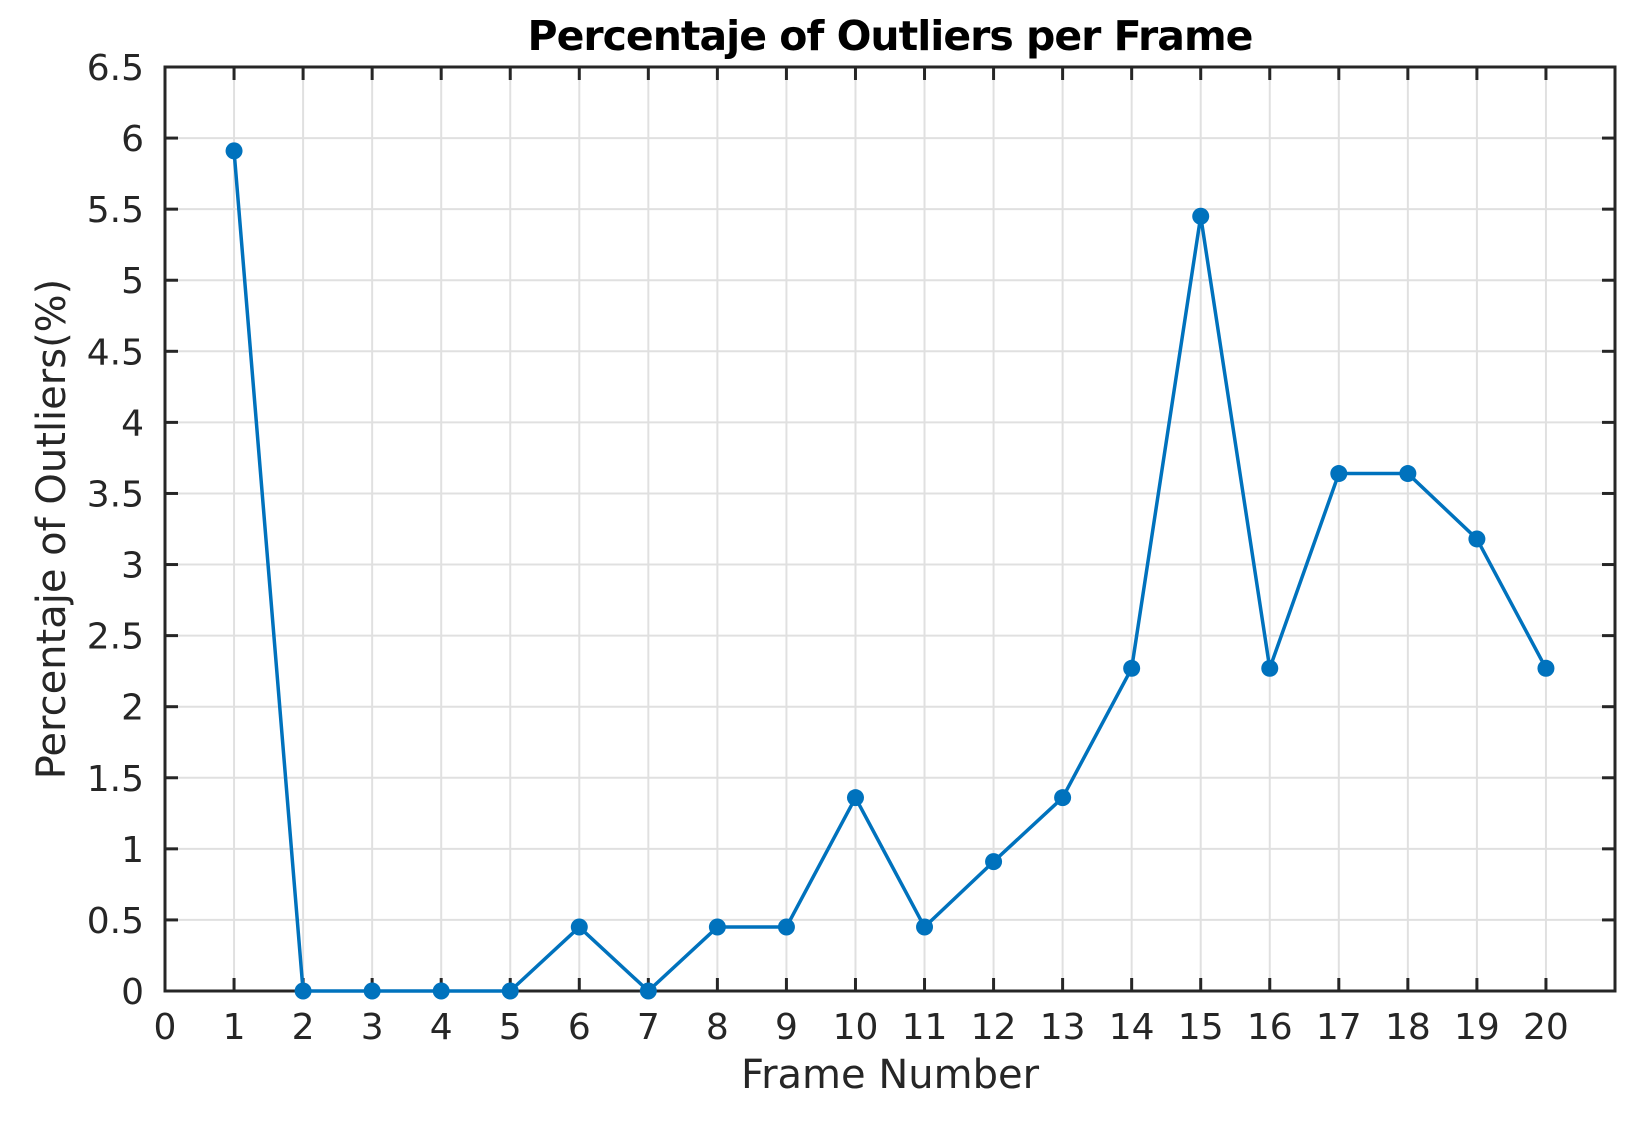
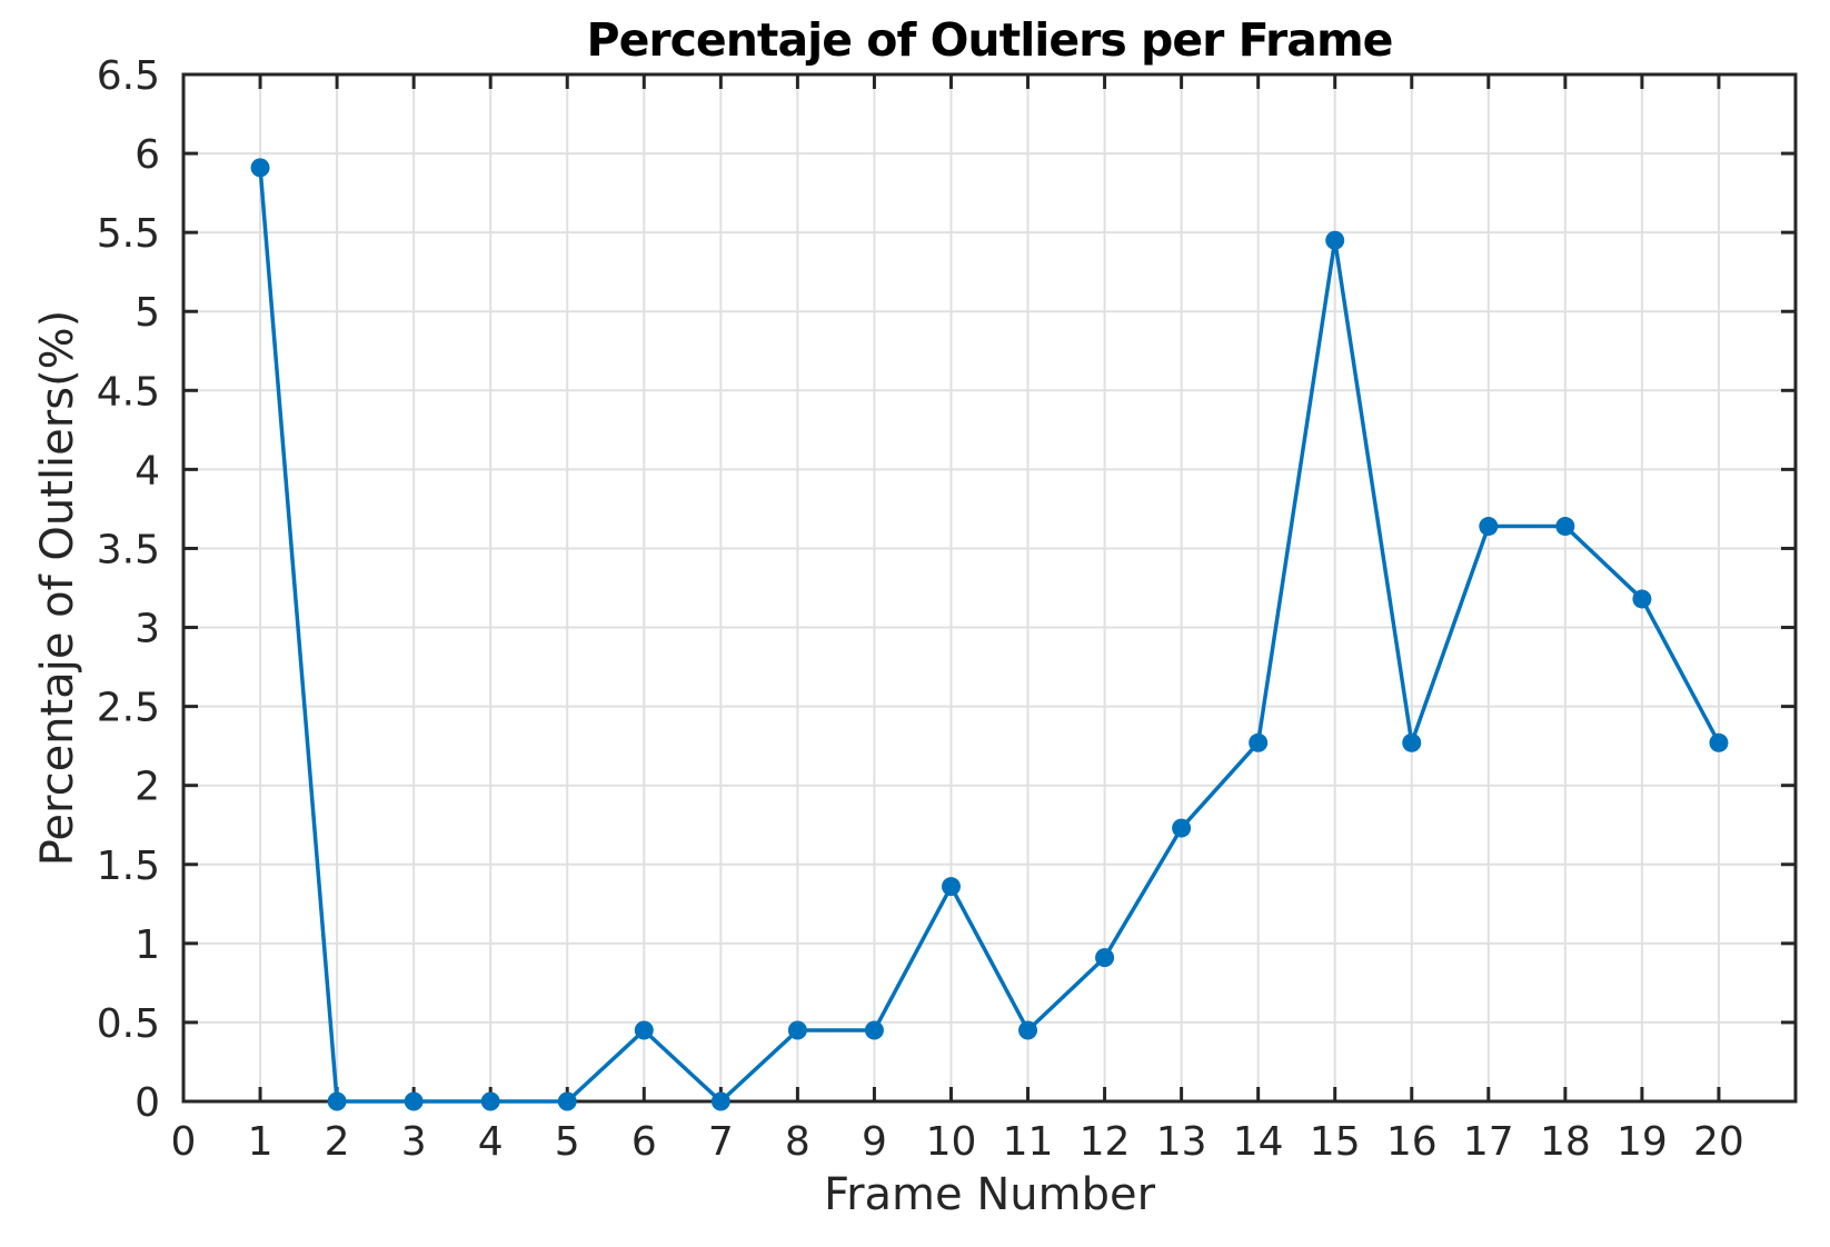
13: 1.36 -> 1.73
